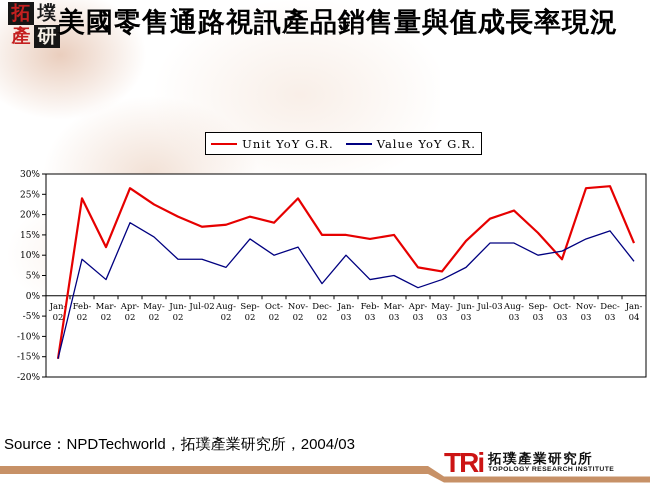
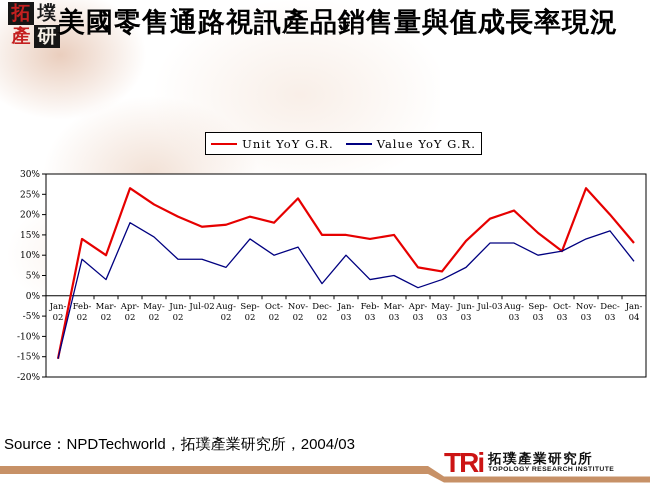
Unit YoY G.R./Feb-02: 24% -> 14%
Unit YoY G.R./Mar-02: 12% -> 10%
Unit YoY G.R./Oct-03: 9% -> 11%
Unit YoY G.R./Dec-03: 27% -> 20%
